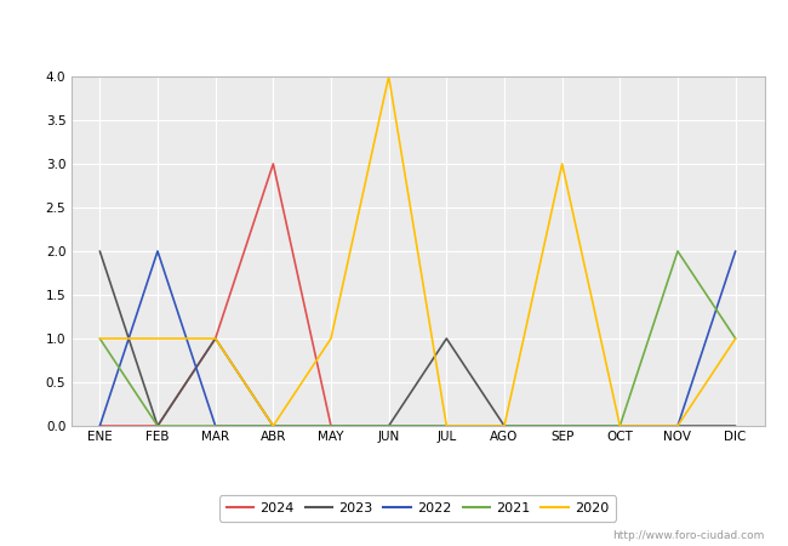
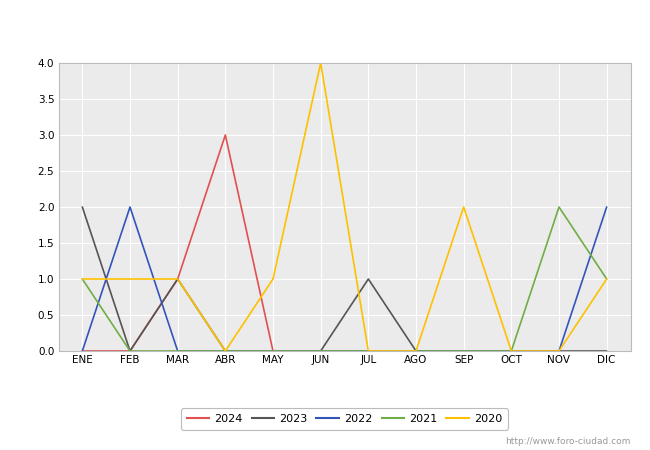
2020/SEP: 3 -> 2
